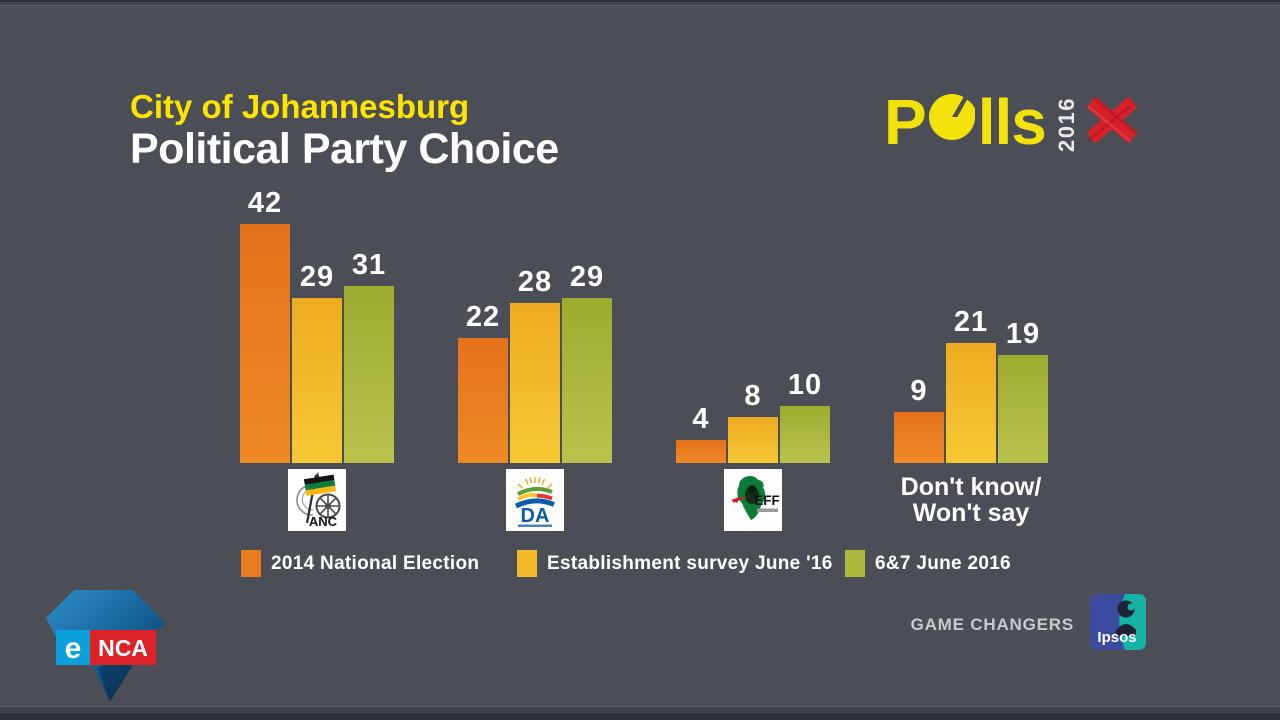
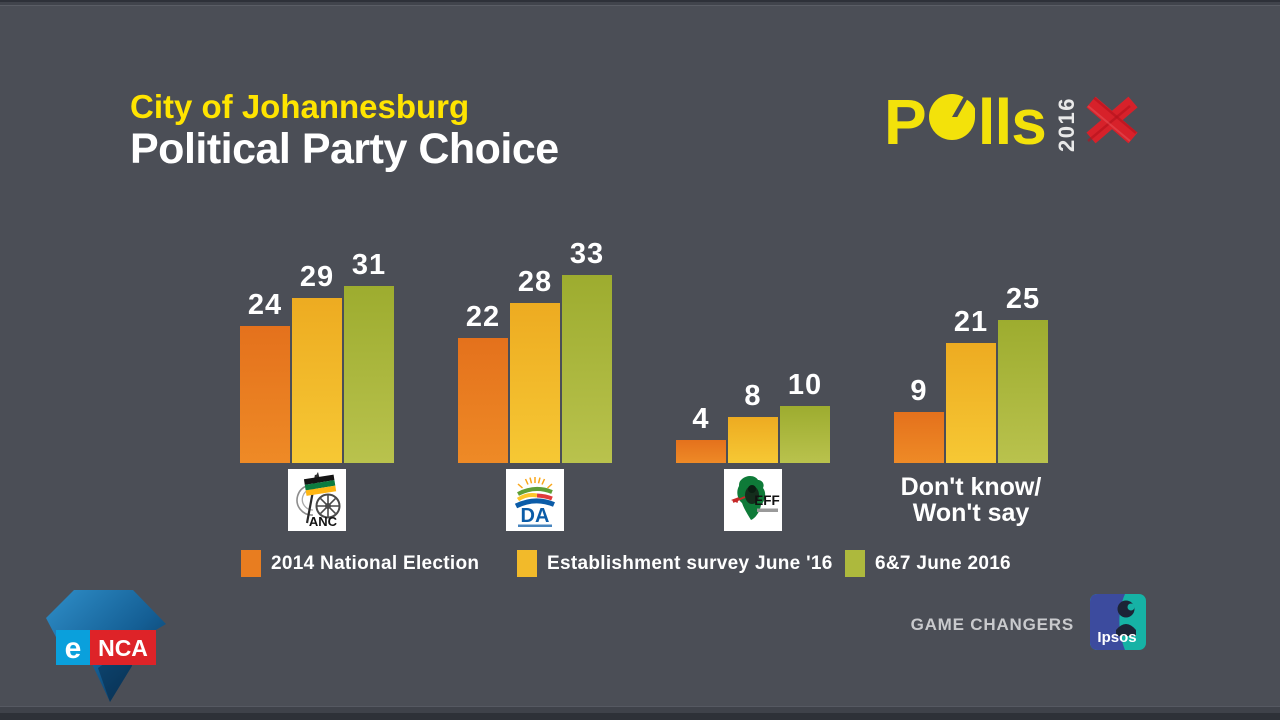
2014 National Election/ANC: 42 -> 24
6&7 June 2016/DA: 29 -> 33
6&7 June 2016/Don't know/Won't say: 19 -> 25
